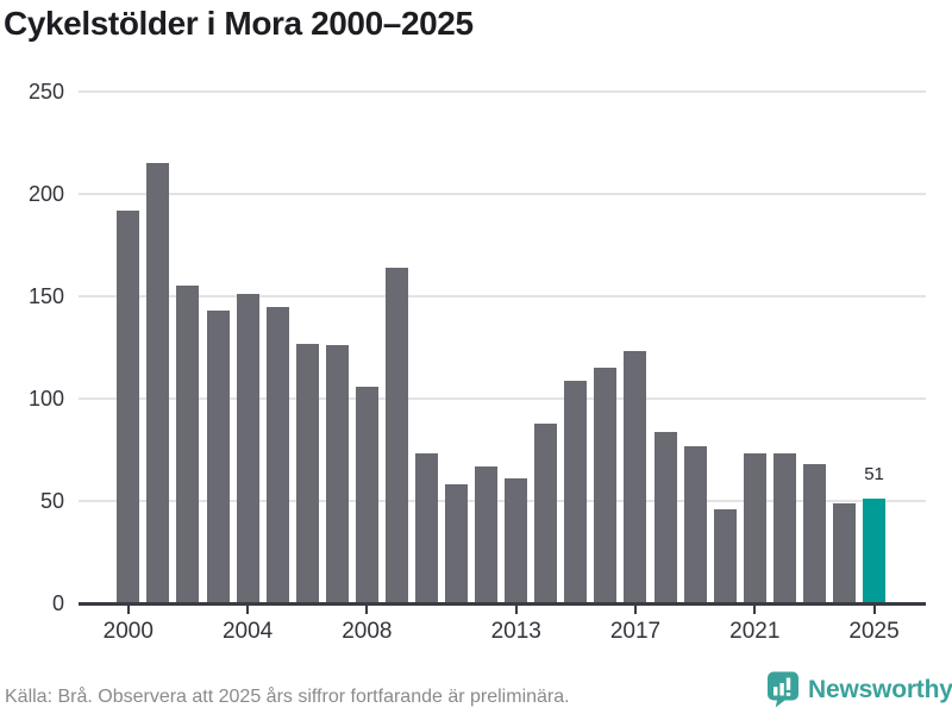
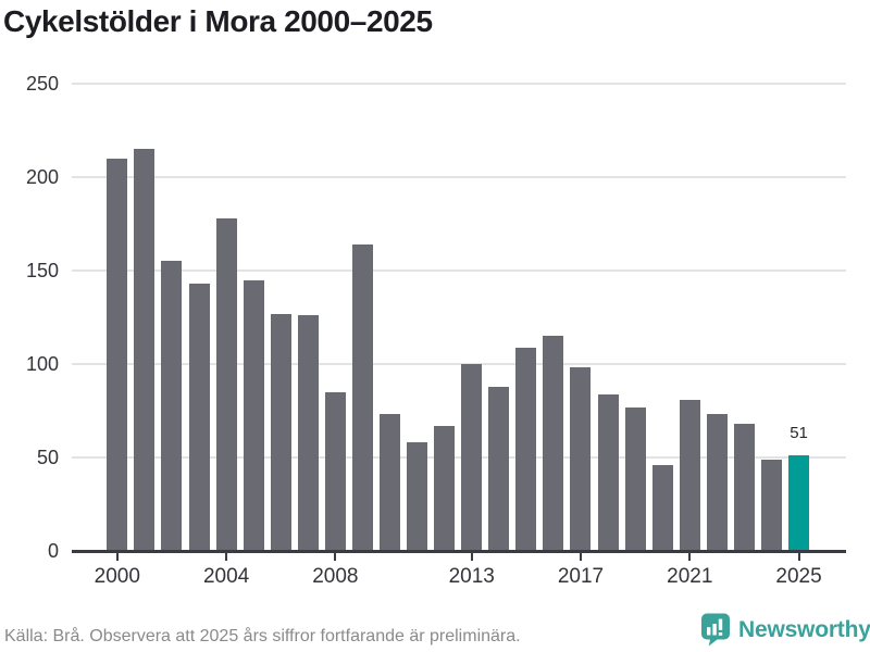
2000: 192 -> 210
2004: 151 -> 178
2008: 106 -> 85
2013: 61 -> 100
2017: 123 -> 98
2021: 73 -> 81
